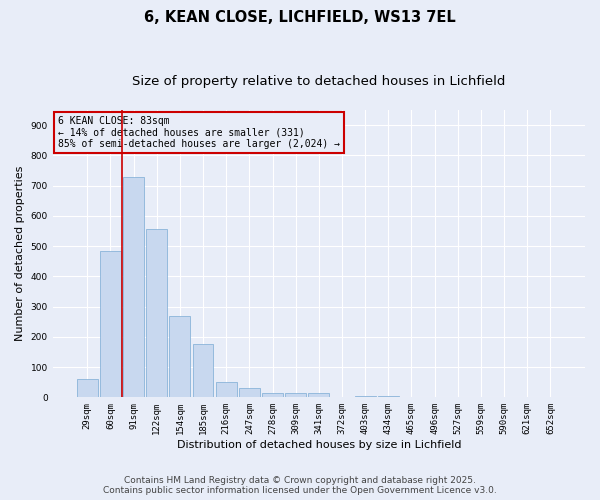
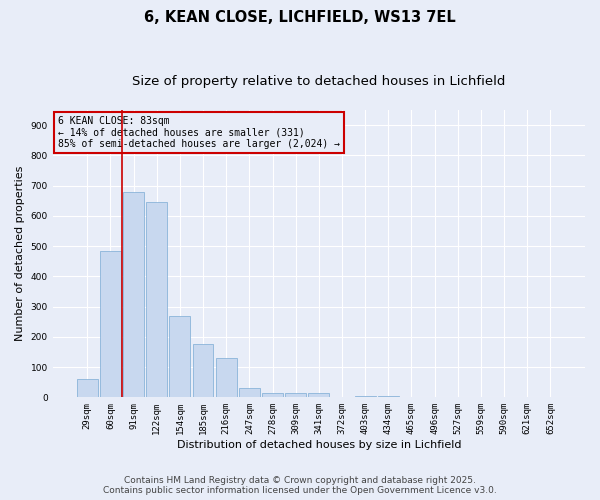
91sqm: 730 -> 680
122sqm: 555 -> 645
216sqm: 50 -> 130
